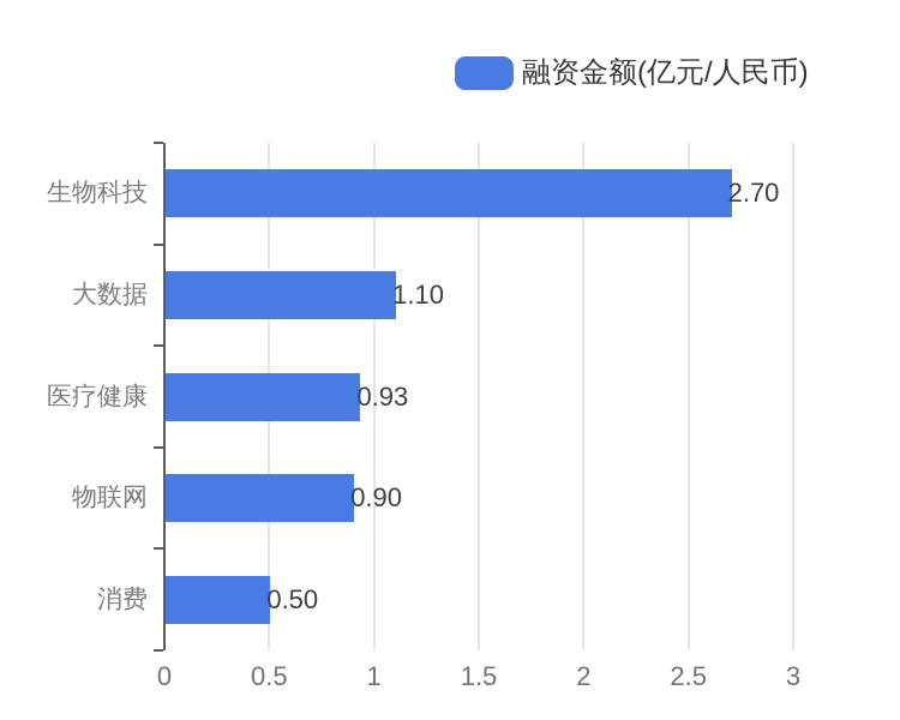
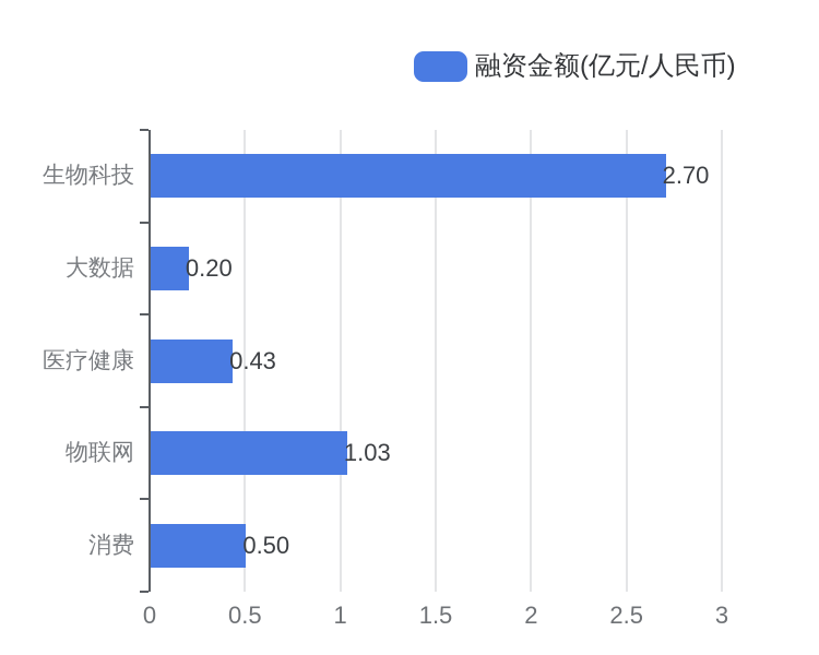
大数据: 1.10 -> 0.20
医疗健康: 0.93 -> 0.43
物联网: 0.90 -> 1.03
